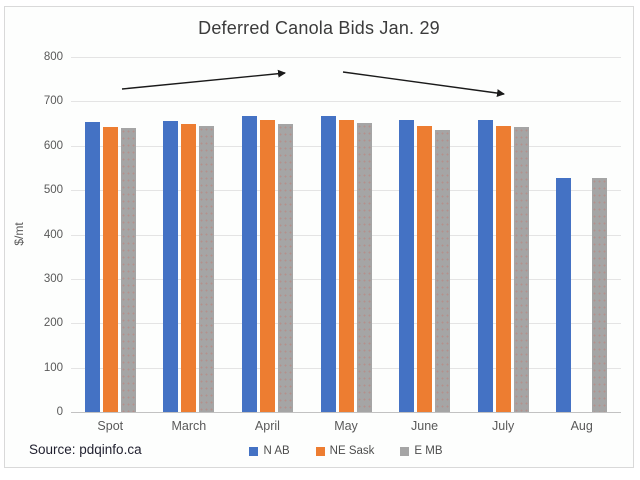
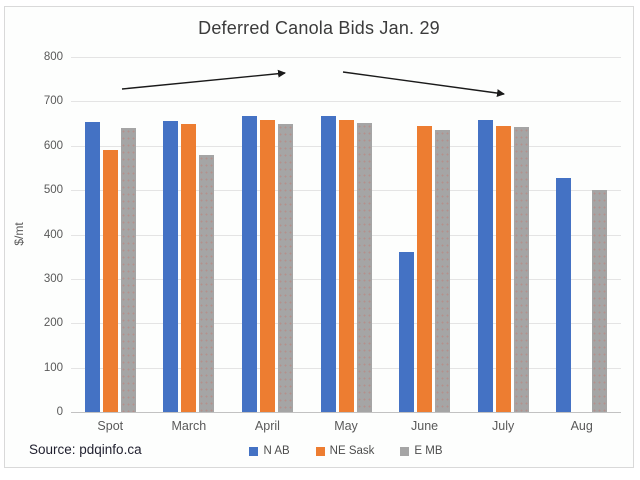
NE Sask/Spot: 640 -> 590
E MB/March: 640 -> 580
N AB/June: 660 -> 360
E MB/Aug: 530 -> 500
